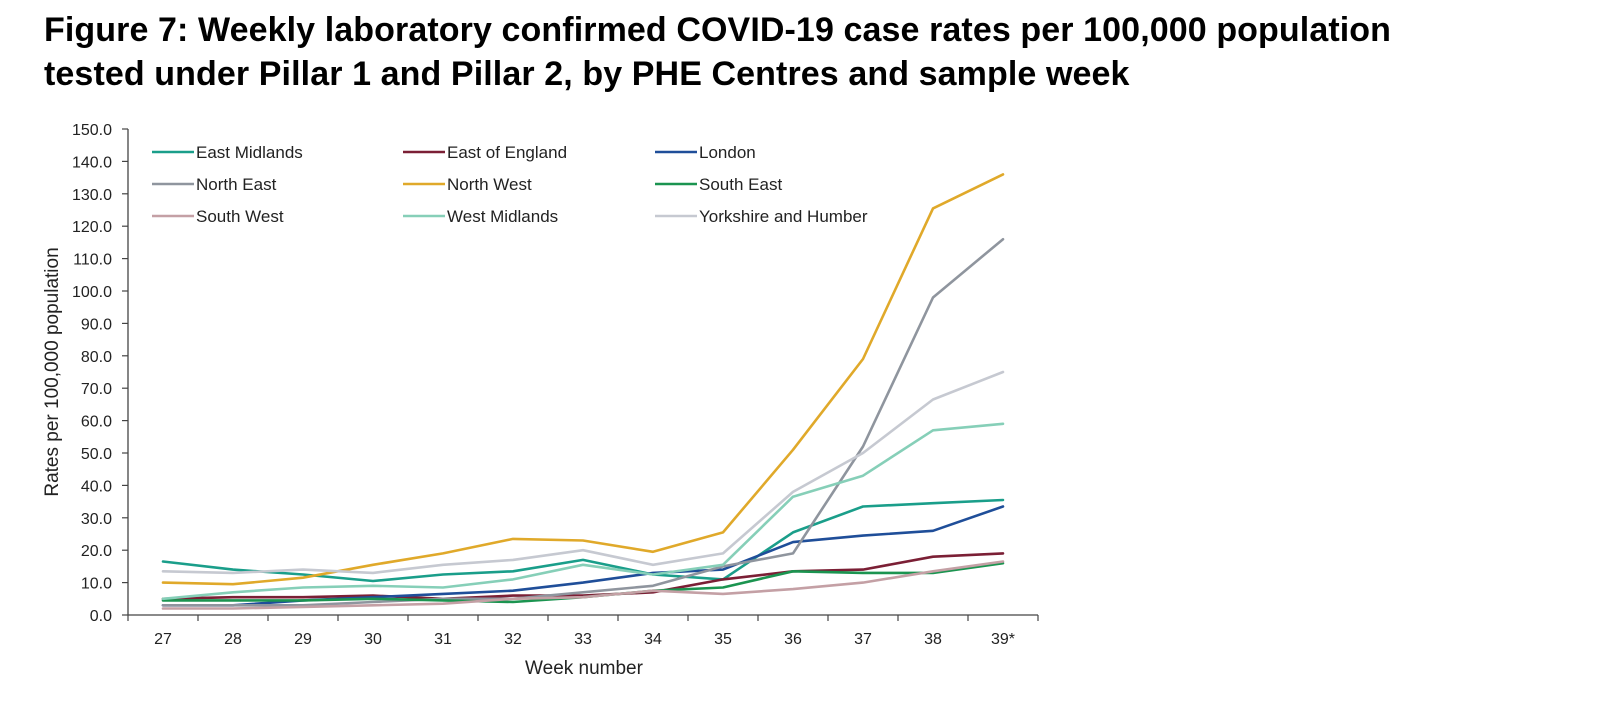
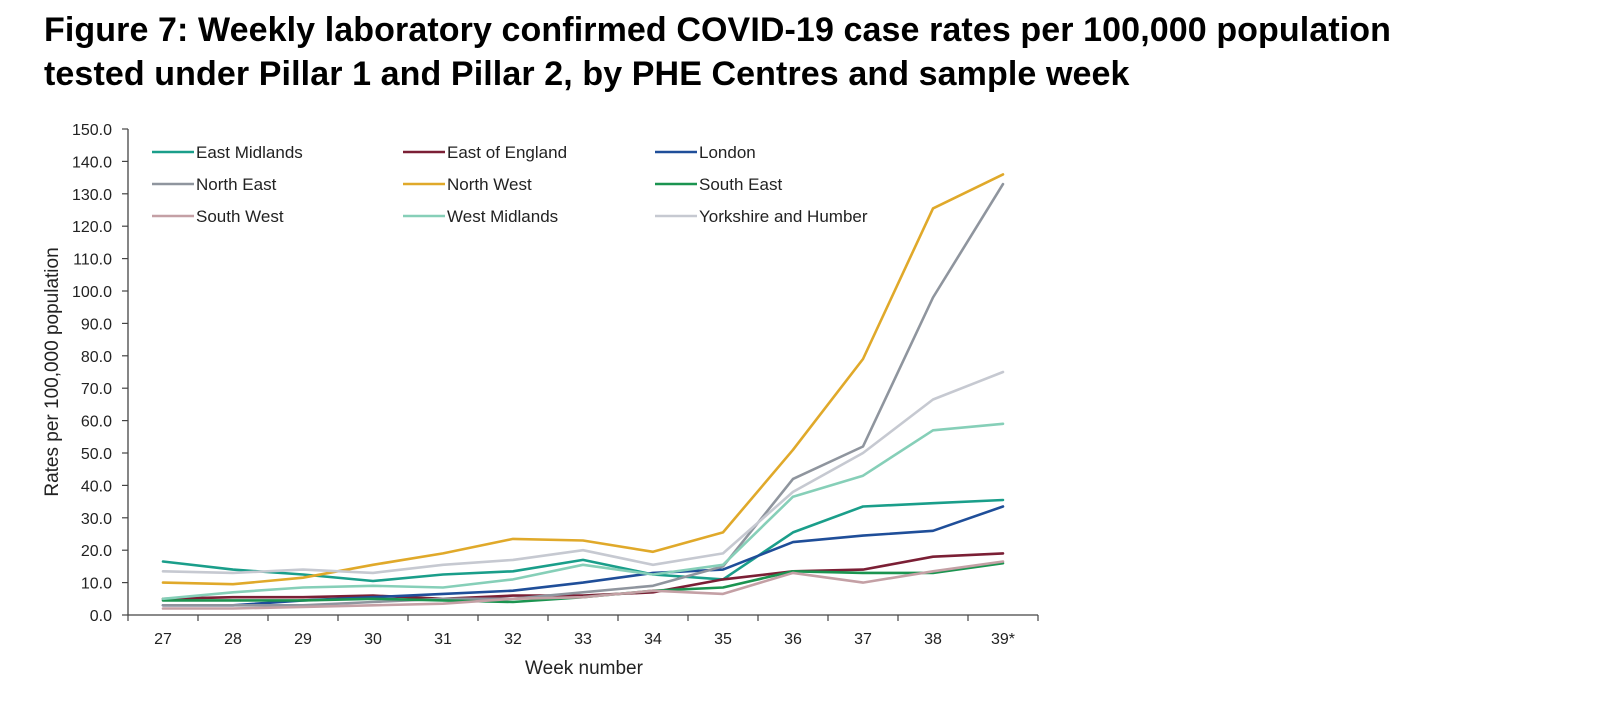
North East/36: 19 -> 42
South West/36: 8 -> 13
North East/39*: 116 -> 133
